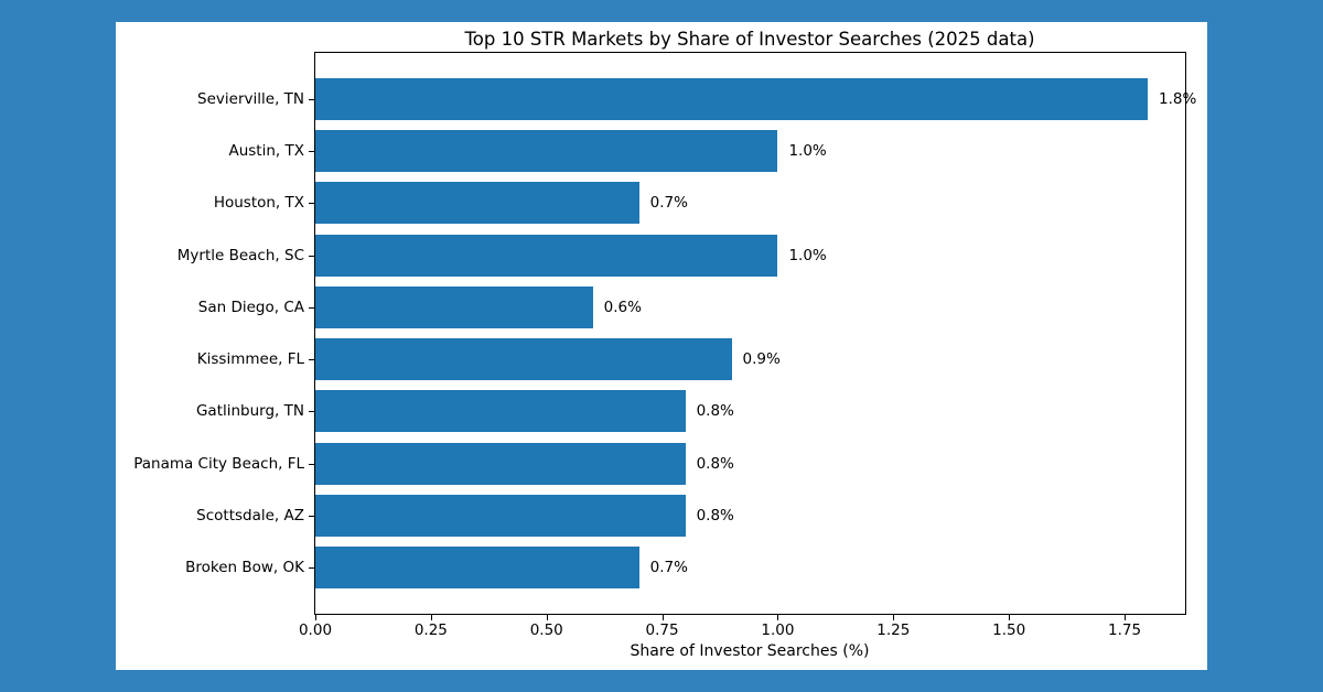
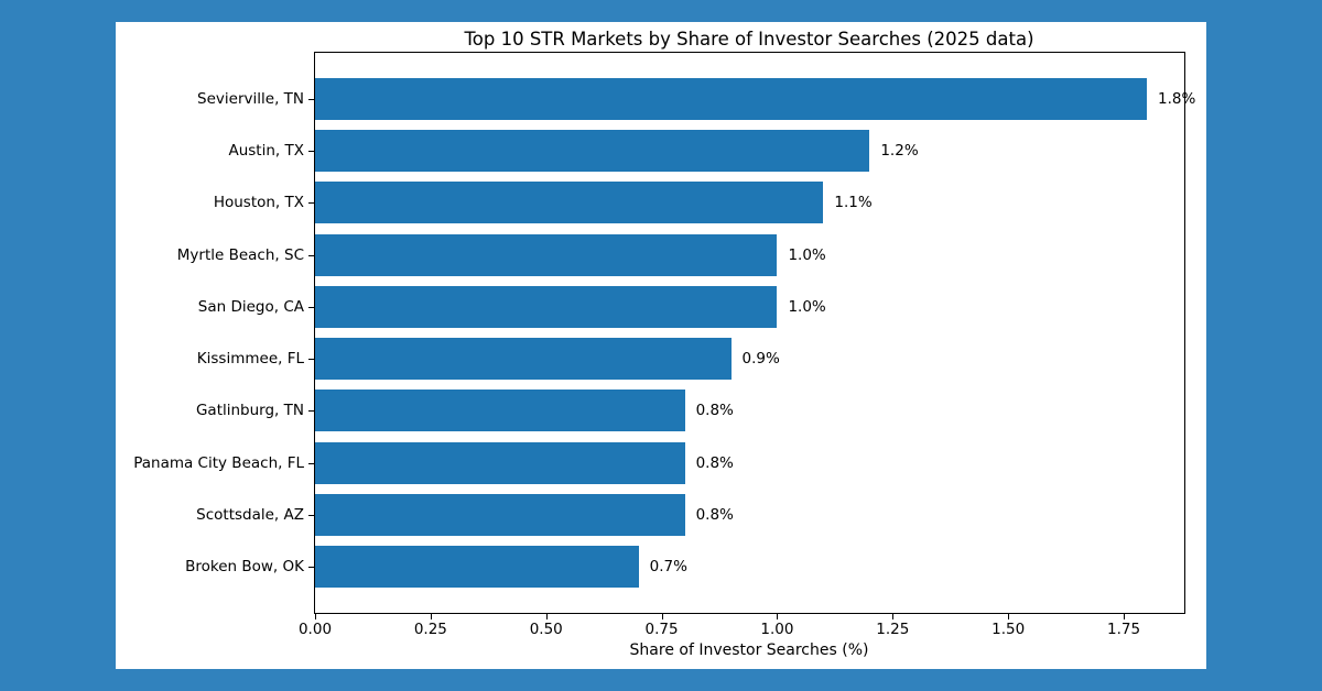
Austin, TX: 1.0% -> 1.2%
Houston, TX: 0.7% -> 1.1%
San Diego, CA: 0.6% -> 1.0%
